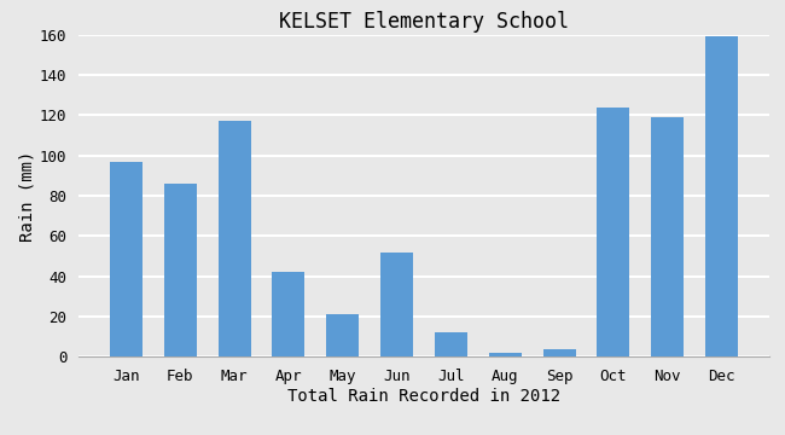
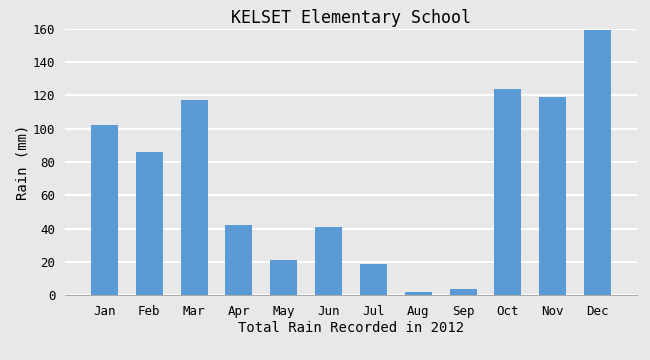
Jan: 97 -> 102
Jun: 52 -> 41
Jul: 12 -> 19
